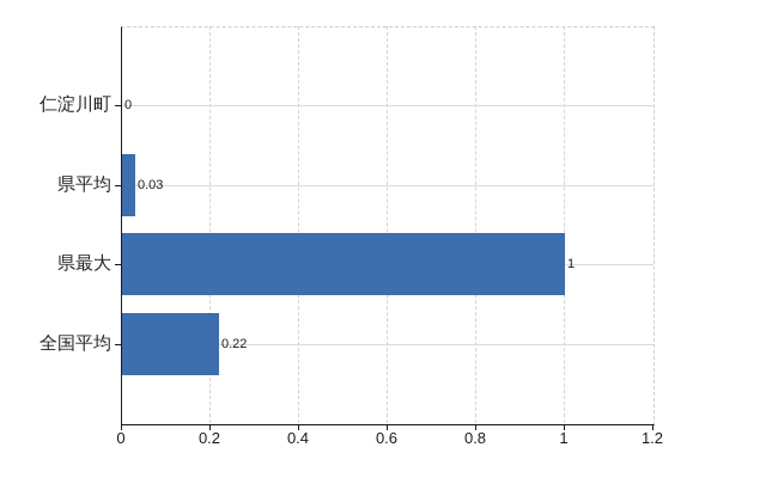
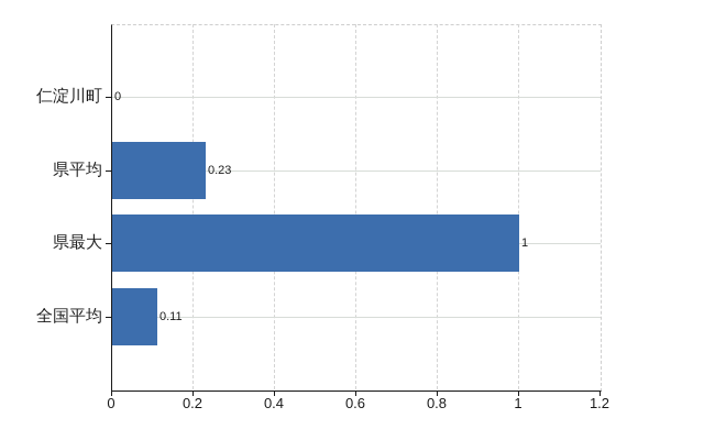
県平均: 0.03 -> 0.23
全国平均: 0.22 -> 0.11
